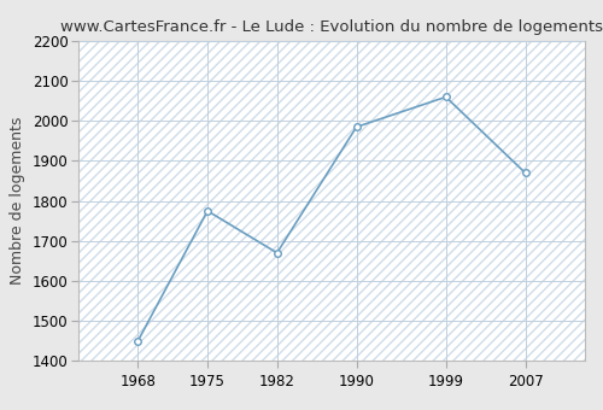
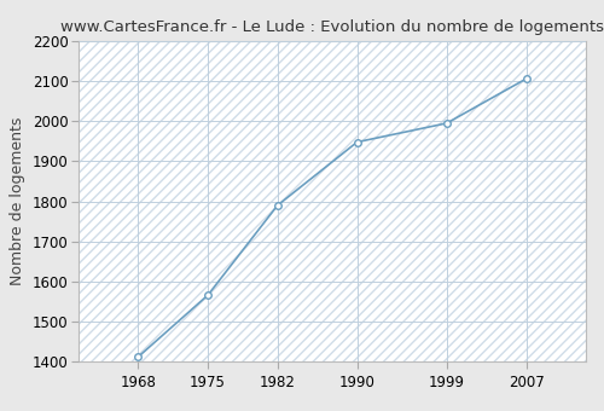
1968: 1450 -> 1412
1975: 1775 -> 1566
1982: 1670 -> 1790
1990: 1985 -> 1948
1999: 2060 -> 1995
2007: 1870 -> 2106
